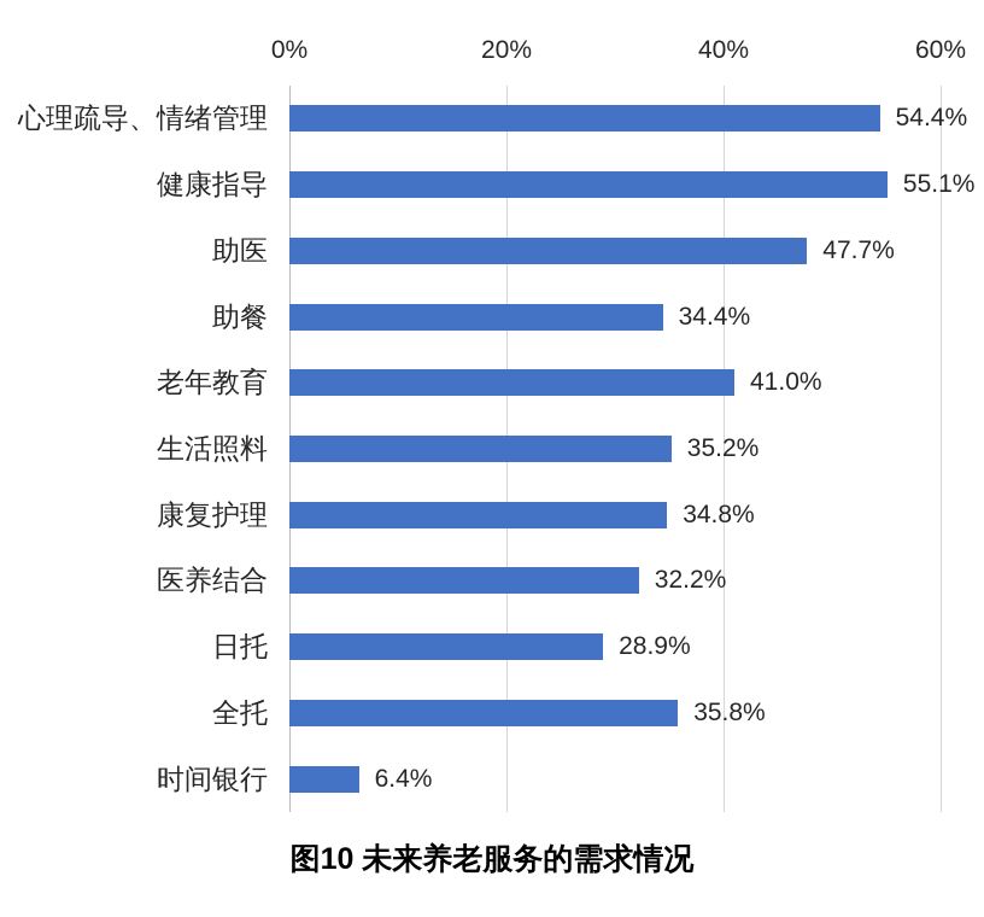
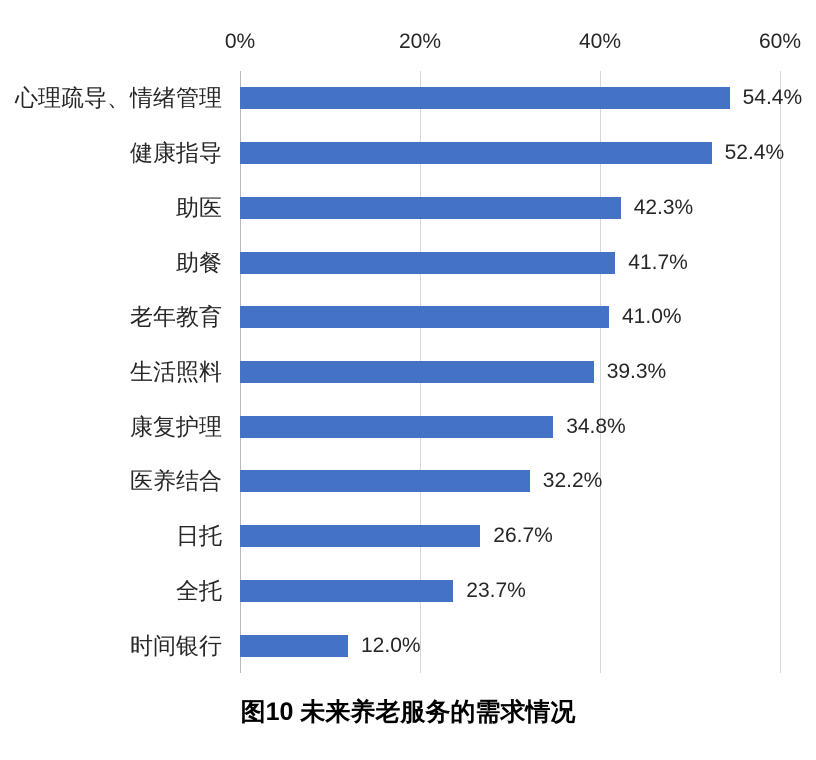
健康指导: 55.1% -> 52.4%
助医: 47.7% -> 42.3%
助餐: 34.4% -> 41.7%
生活照料: 35.2% -> 39.3%
日托: 28.9% -> 26.7%
全托: 35.8% -> 23.7%
时间银行: 6.4% -> 12.0%
